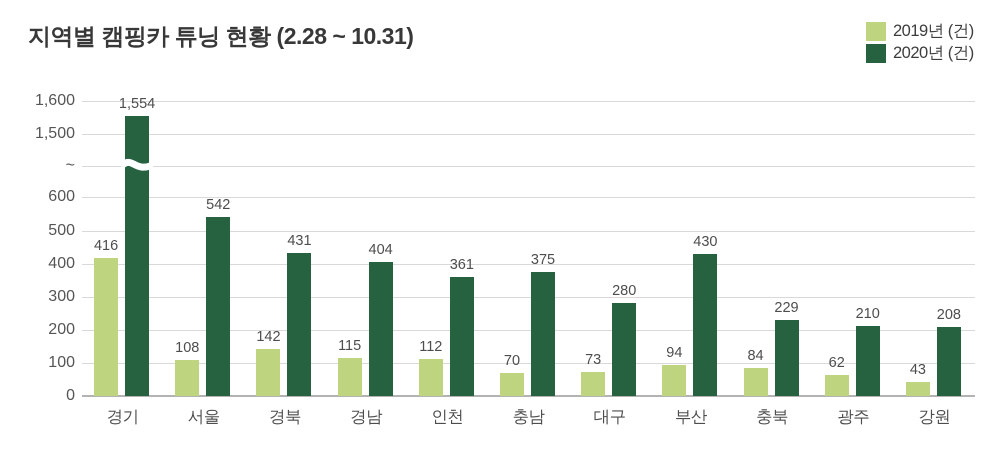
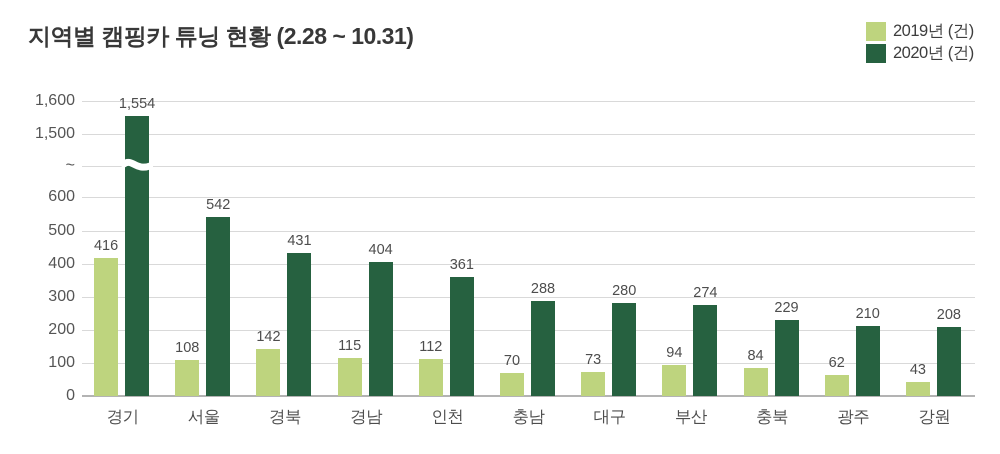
2020년 (건)/충남: 375 -> 288
2020년 (건)/부산: 430 -> 274
